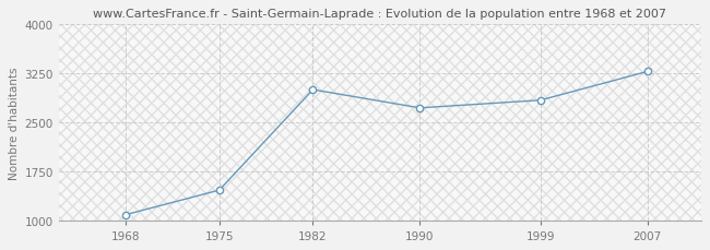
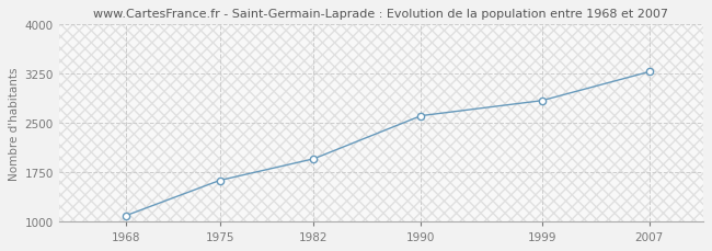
1975: 1460 -> 1620
1982: 3000 -> 1950
1990: 2720 -> 2610
